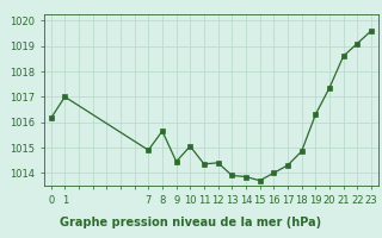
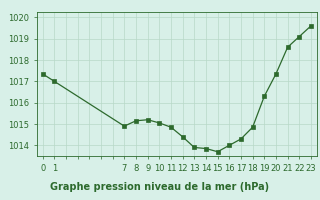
0: 1016.15 -> 1017.35
8: 1015.65 -> 1015.15
9: 1014.45 -> 1015.20
11: 1014.35 -> 1014.85
